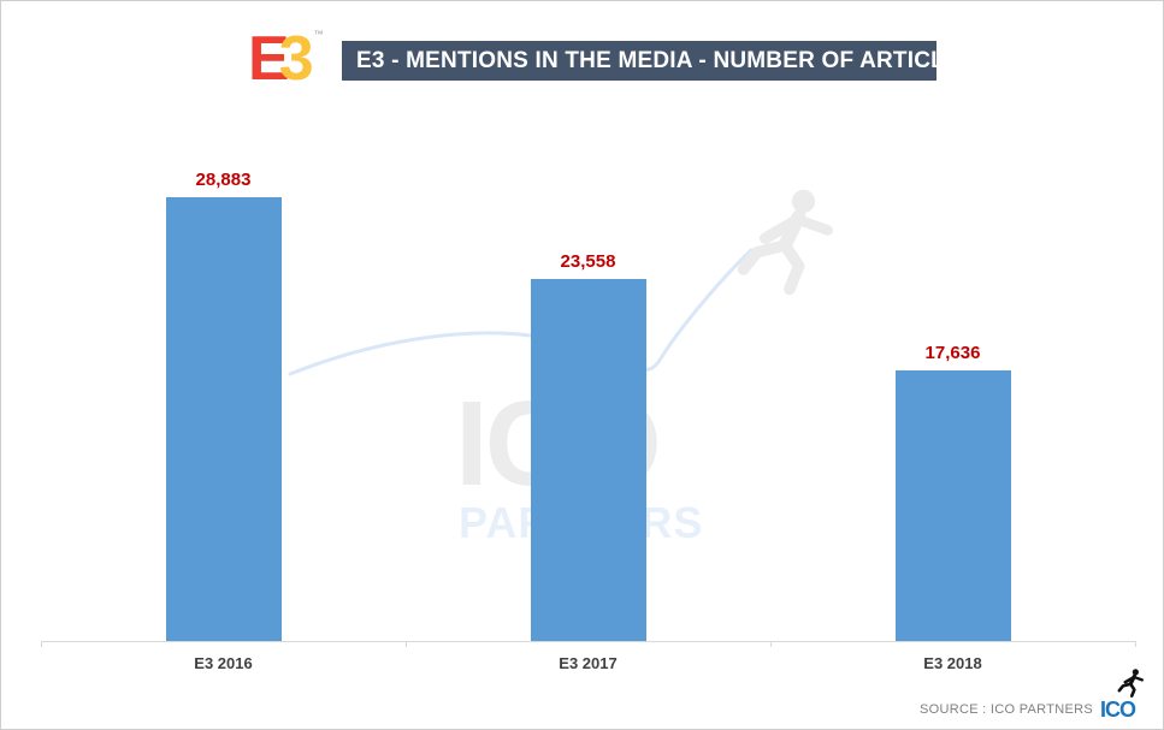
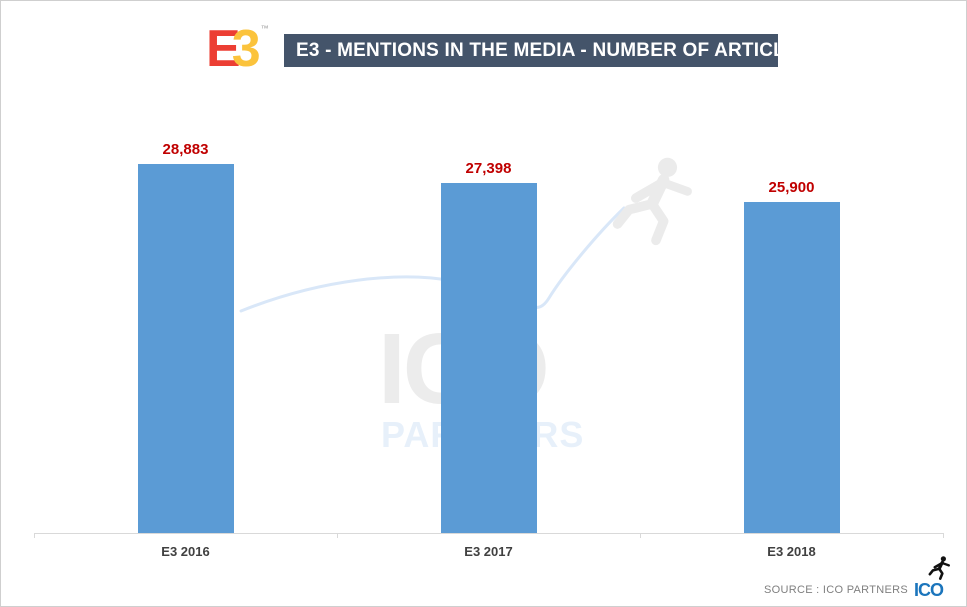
E3 2017: 23,558 -> 27,398
E3 2018: 17,636 -> 25,900
